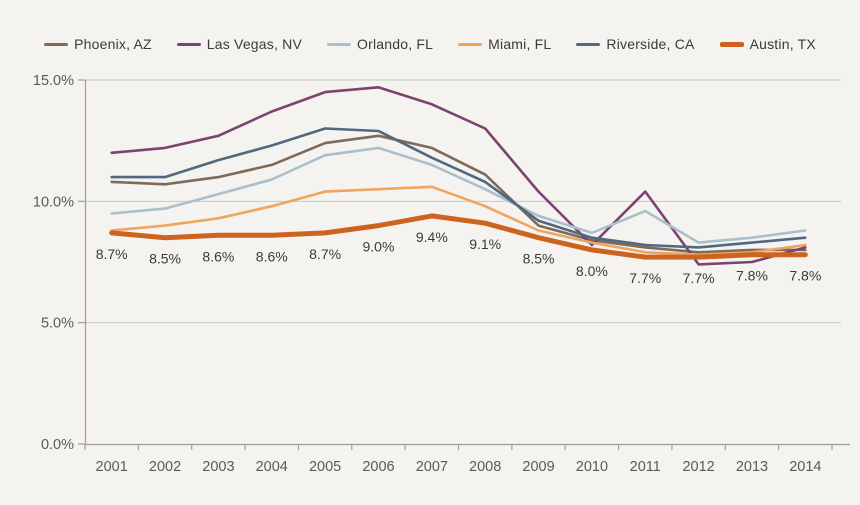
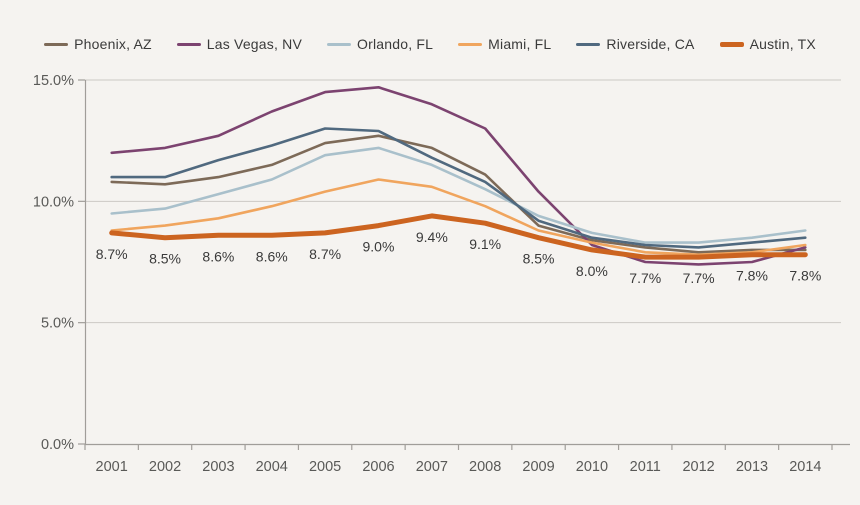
Miami, FL/2006: 10.5% -> 10.9%
Las Vegas, NV/2011: 10.4% -> 7.5%
Orlando, FL/2011: 9.6% -> 8.3%
